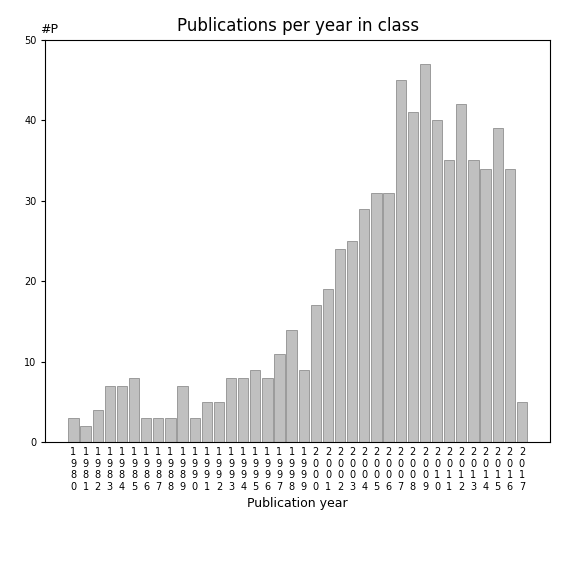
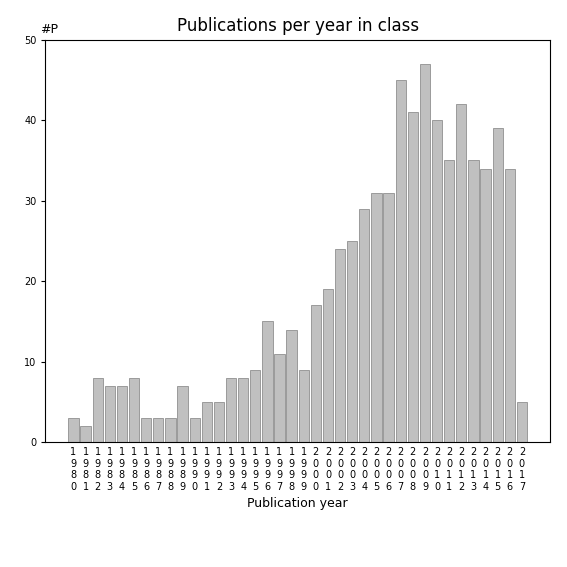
1 9 8 2: 4 -> 8
1 9 9 6: 8 -> 15
